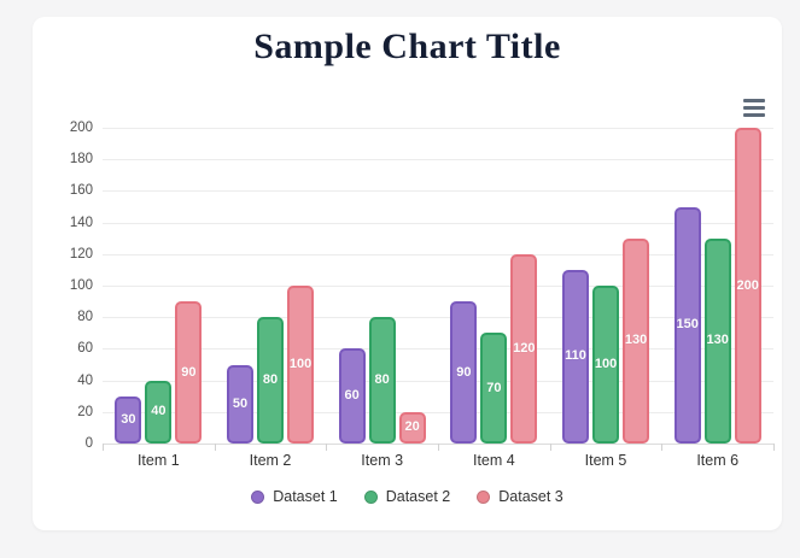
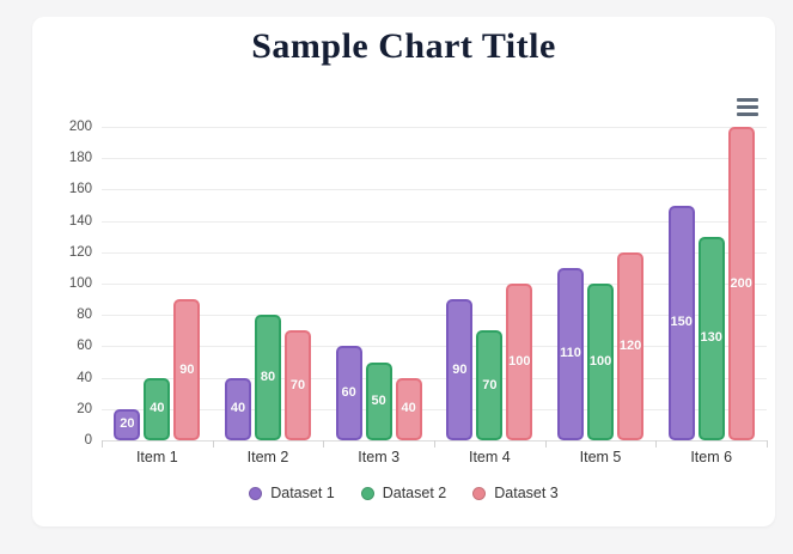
Dataset 1/Item 1: 30 -> 20
Dataset 1/Item 2: 50 -> 40
Dataset 3/Item 2: 100 -> 70
Dataset 2/Item 3: 80 -> 50
Dataset 3/Item 3: 20 -> 40
Dataset 3/Item 4: 120 -> 100
Dataset 3/Item 5: 130 -> 120
